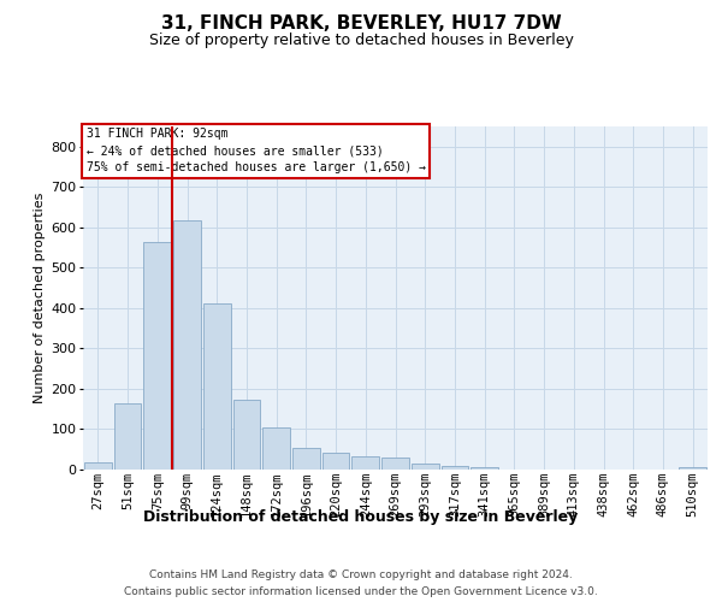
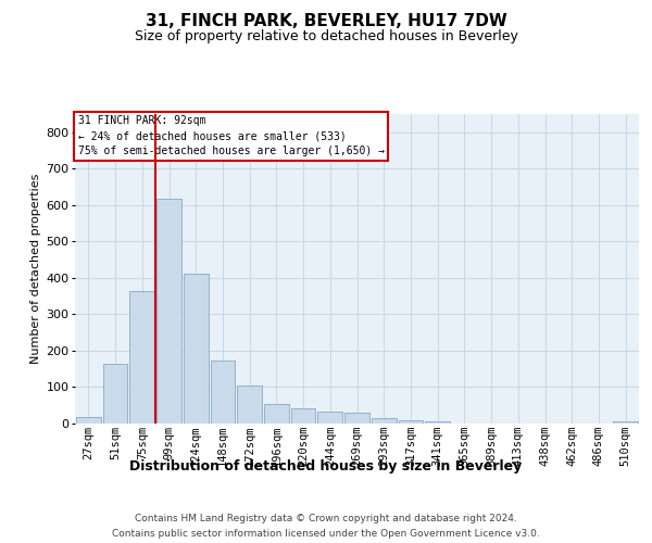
75sqm: 563 -> 365
